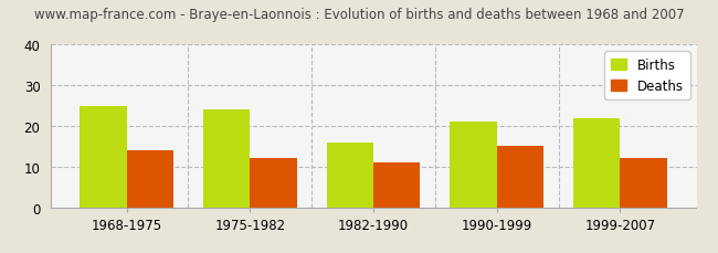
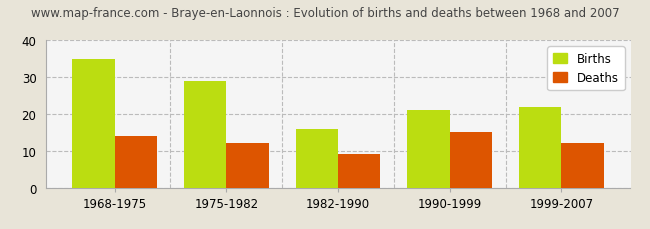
Births/1968-1975: 25 -> 35
Births/1975-1982: 24 -> 29
Deaths/1982-1990: 11 -> 9
